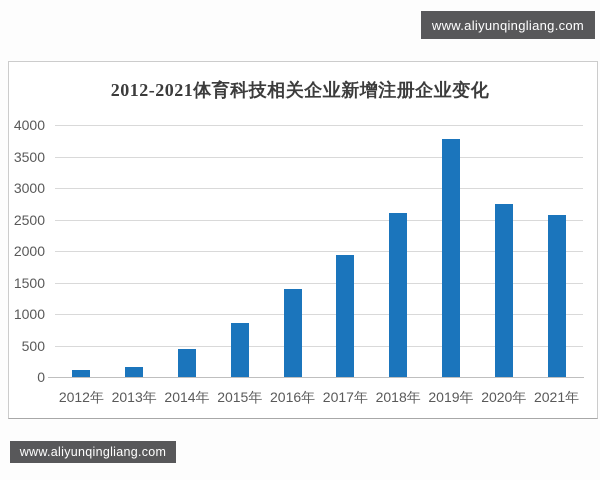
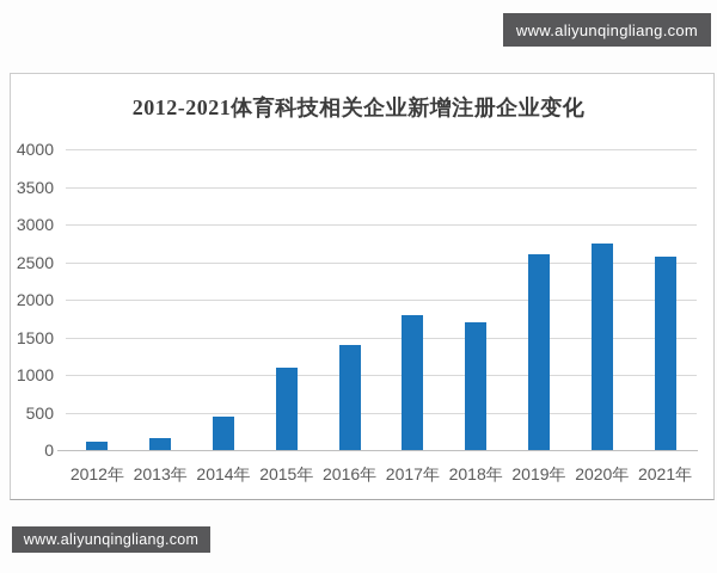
2015年: 800 -> 1100
2017年: 1900 -> 1800
2018年: 2600 -> 1700
2019年: 3800 -> 2600
